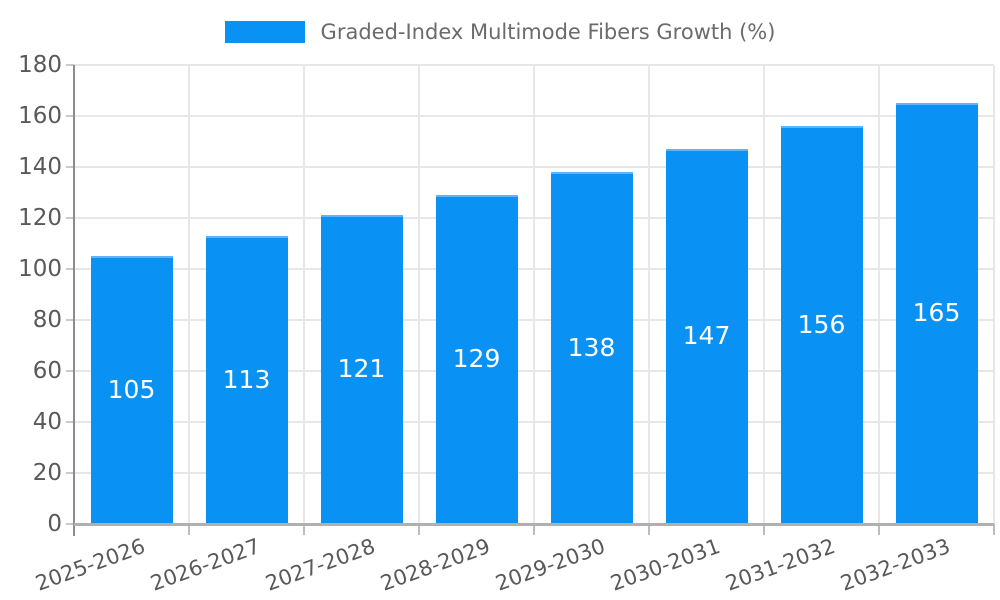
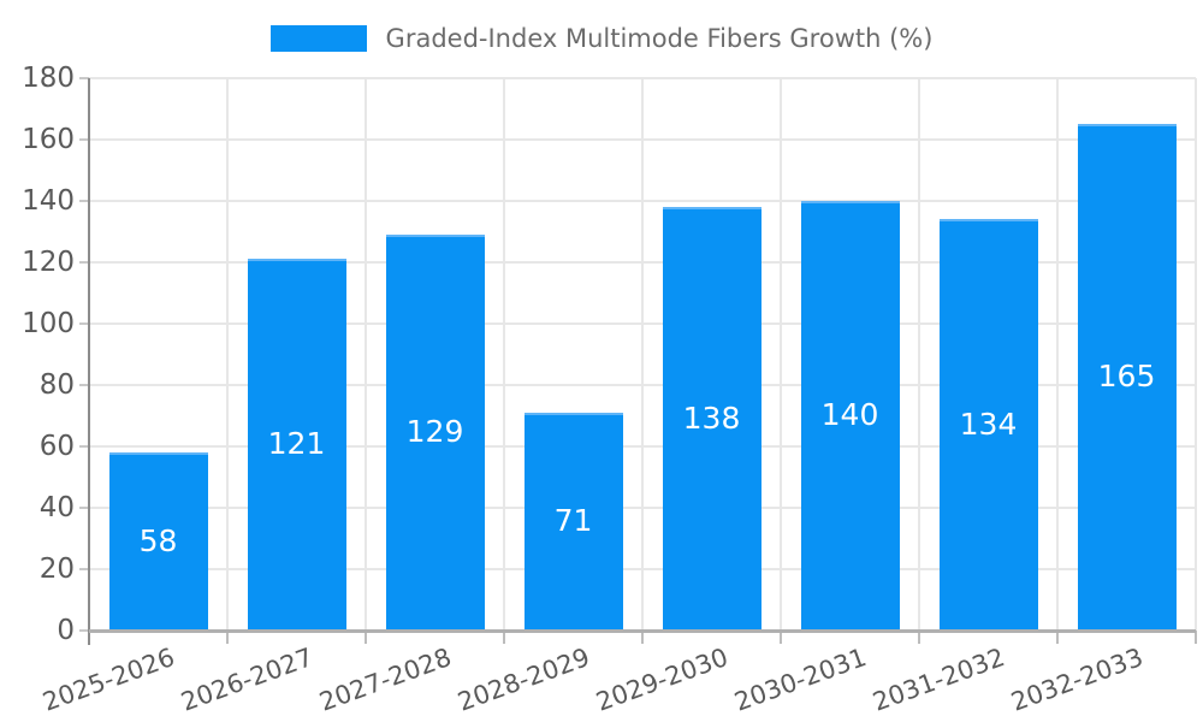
2025-2026: 105 -> 58
2026-2027: 113 -> 121
2027-2028: 121 -> 129
2028-2029: 129 -> 71
2030-2031: 147 -> 140
2031-2032: 156 -> 134
